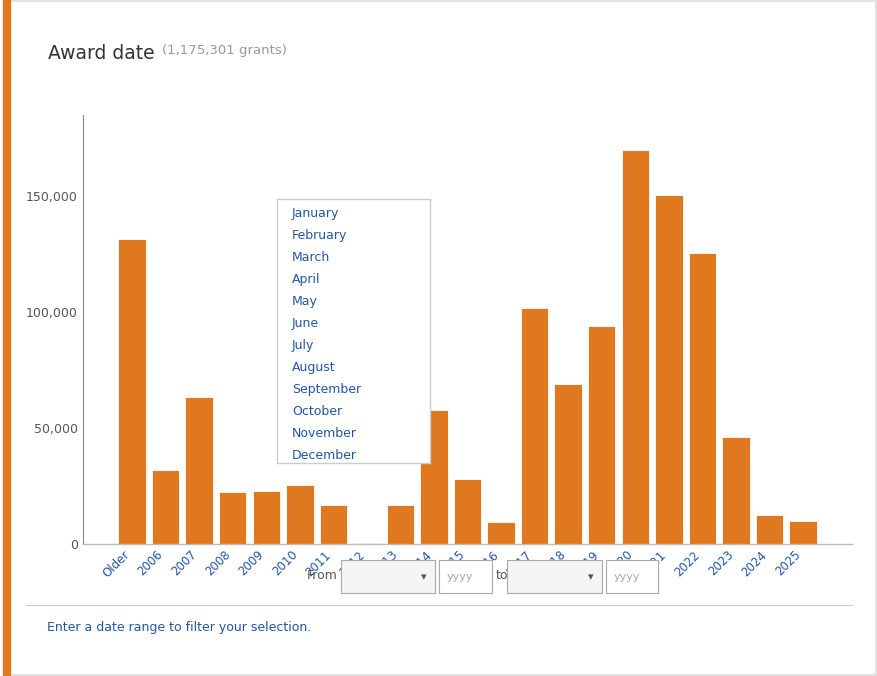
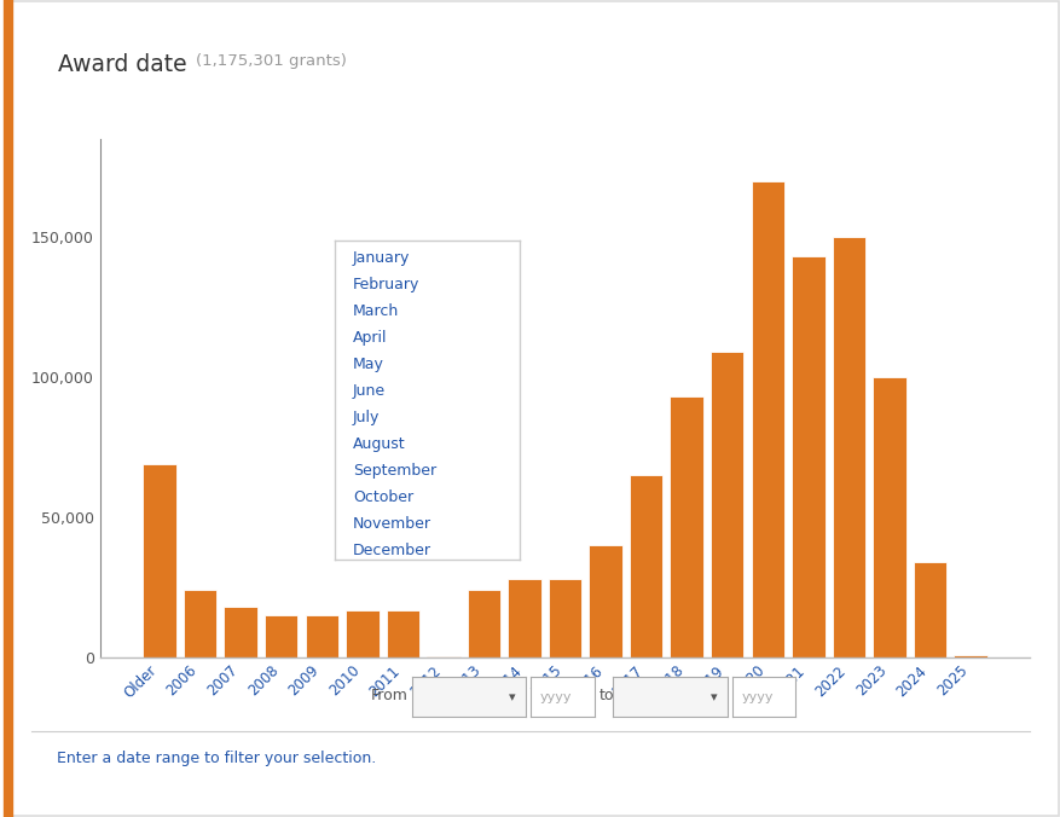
Older: 131,500 -> 69,000
2006: 32,000 -> 24,000
2007: 63,500 -> 18,000
2008: 22,500 -> 15,000
2009: 23,000 -> 15,000
2010: 25,500 -> 17,000
2013: 17,000 -> 24,000
2014: 58,000 -> 28,000
2016: 9,500 -> 40,000
2017: 102,000 -> 65,000
2018: 69,000 -> 93,000
2019: 94,000 -> 109,000
2021: 150,500 -> 143,000
2022: 125,500 -> 150,000
2023: 46,000 -> 100,000
2024: 12,500 -> 34,000
2025: 10,000 -> 800
